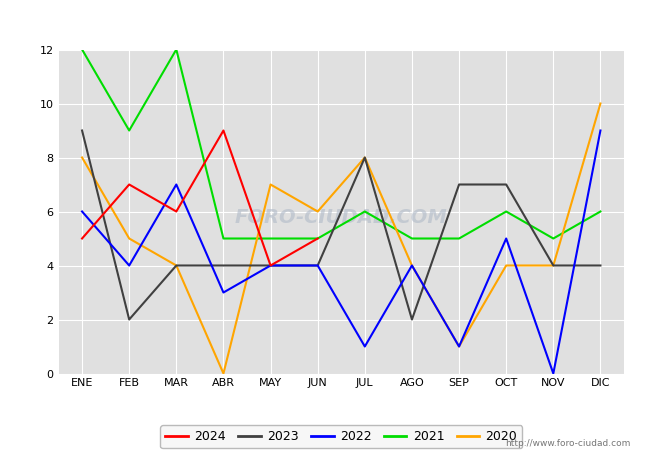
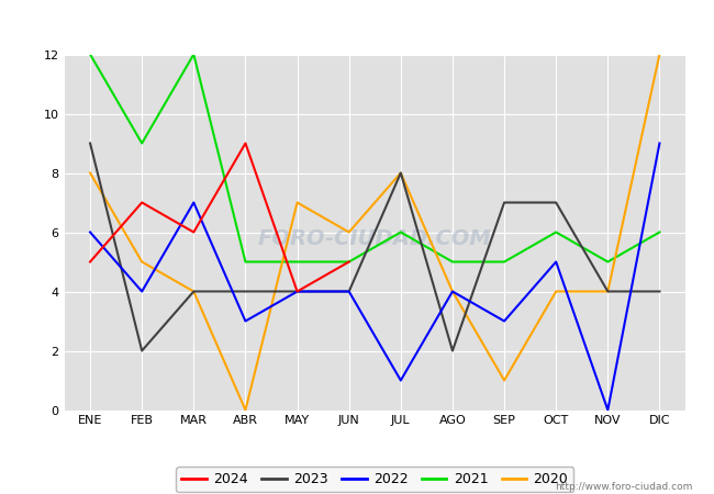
2022/SEP: 1 -> 3
2020/DIC: 10 -> 12
